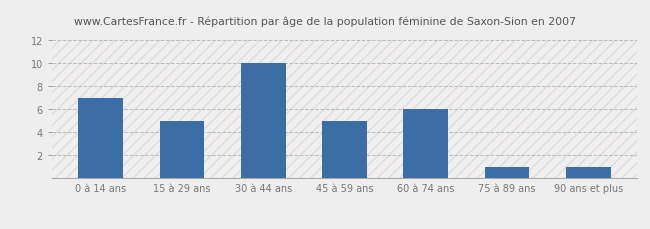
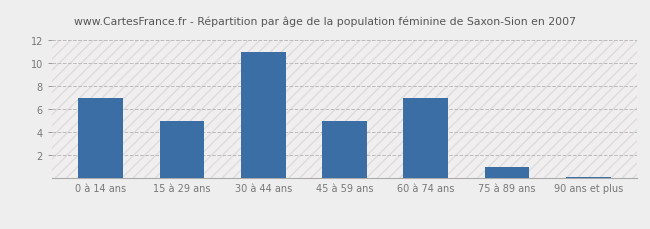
30 à 44 ans: 10.0 -> 11.0
60 à 74 ans: 6.0 -> 7.0
90 ans et plus: 1.0 -> 0.1
